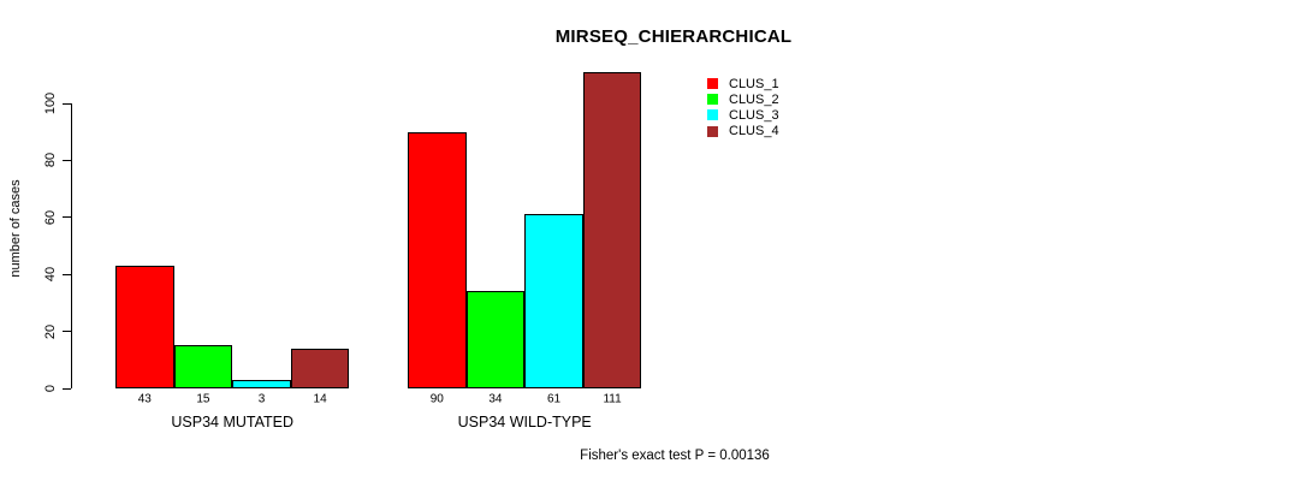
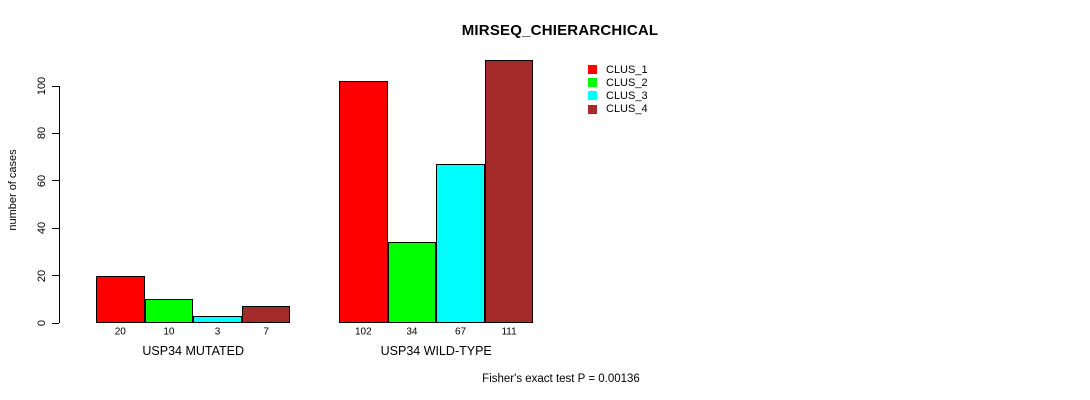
CLUS_1/USP34 MUTATED: 43 -> 20
CLUS_2/USP34 MUTATED: 15 -> 10
CLUS_4/USP34 MUTATED: 14 -> 7
CLUS_1/USP34 WILD-TYPE: 90 -> 102
CLUS_3/USP34 WILD-TYPE: 61 -> 67
